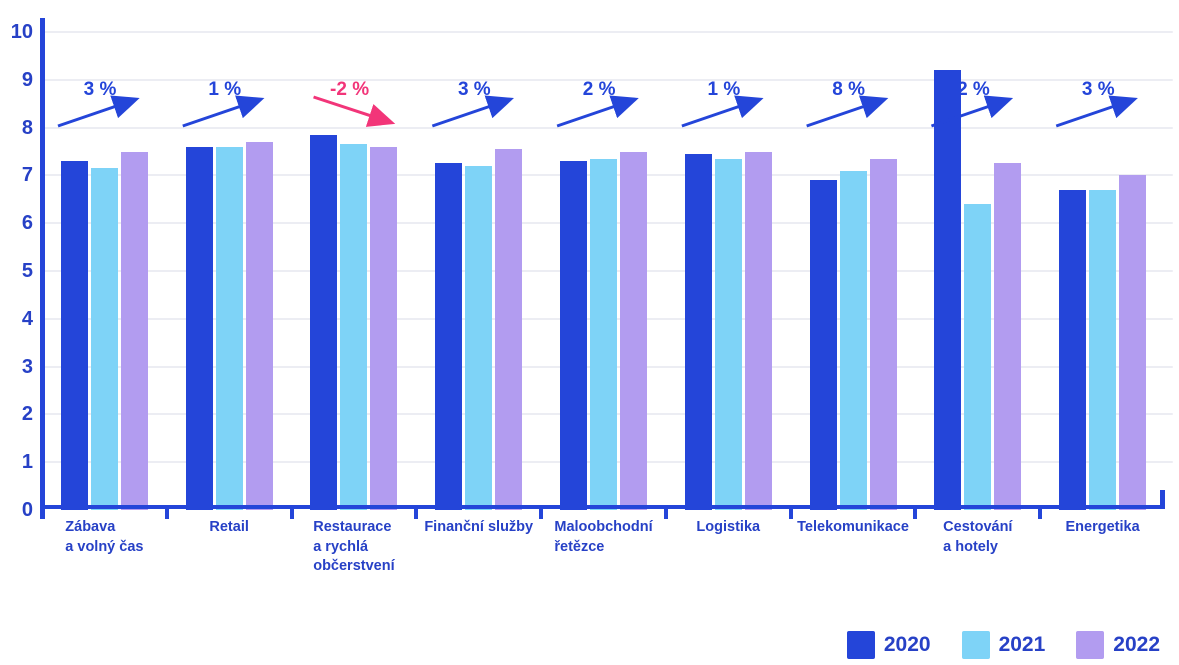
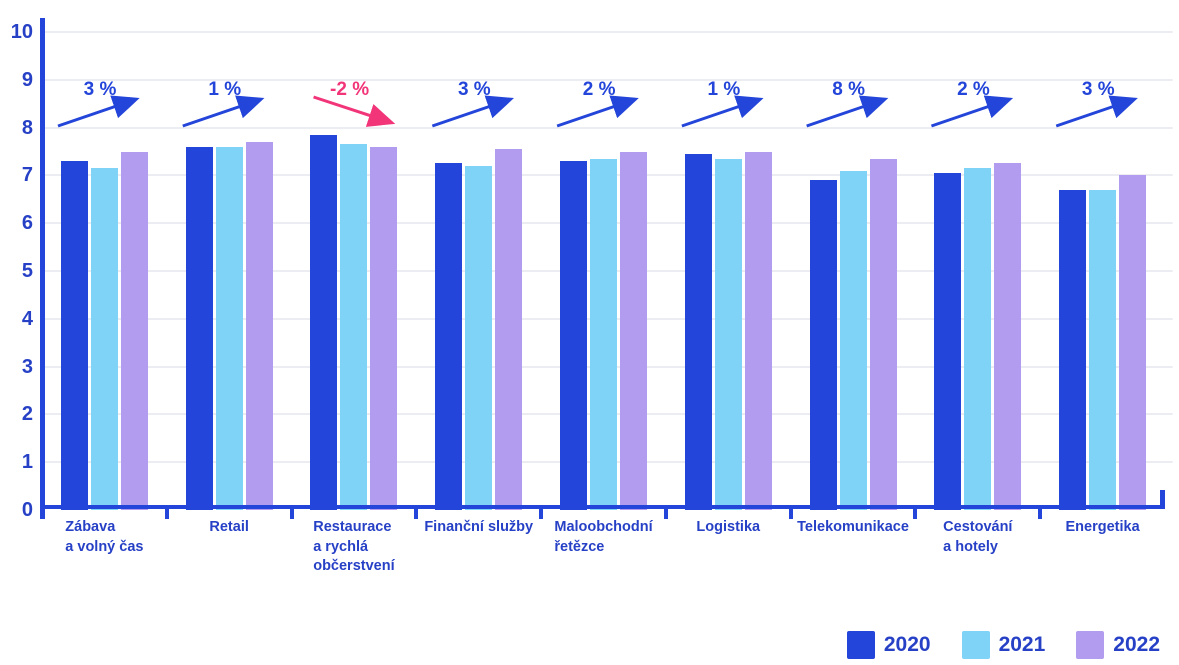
2020/Cestování a hotely: 9.2 -> 7.0
2021/Cestování a hotely: 6.4 -> 7.2
